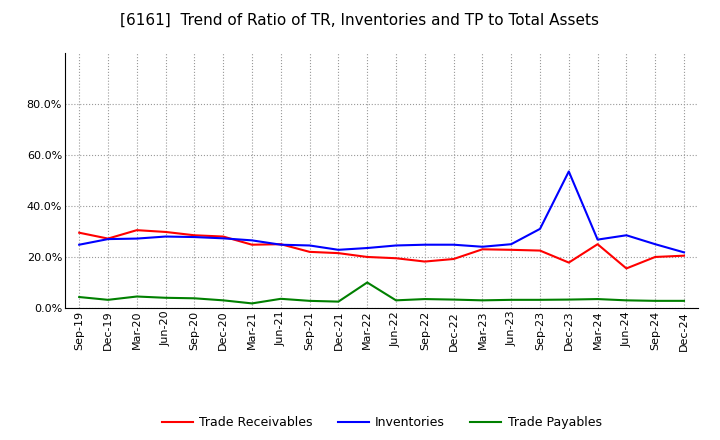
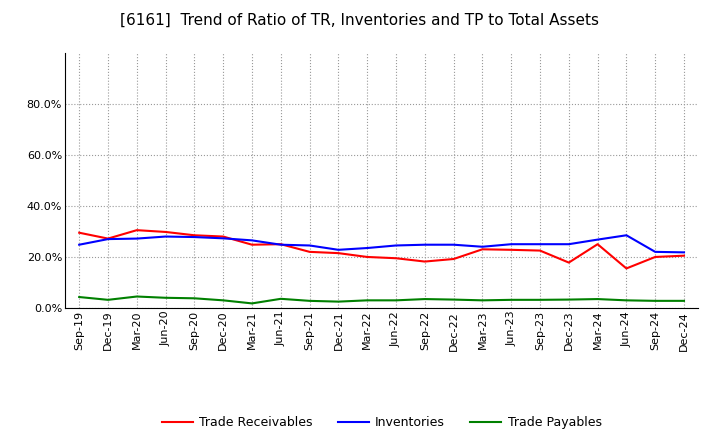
Trade Payables/Mar-22: 10.0% -> 3.0%
Inventories/Sep-23: 31.0% -> 25.0%
Inventories/Dec-23: 53.5% -> 25.0%
Inventories/Sep-24: 25.0% -> 22.0%
